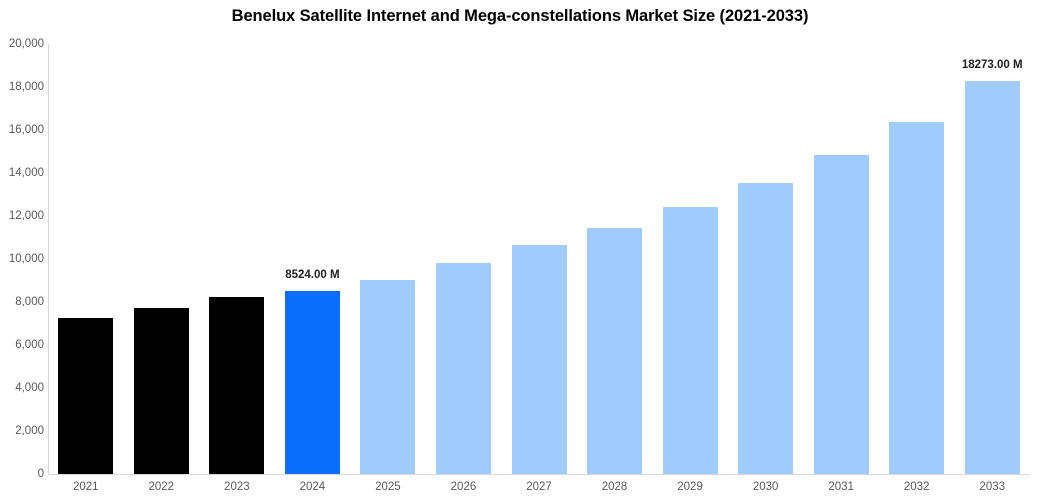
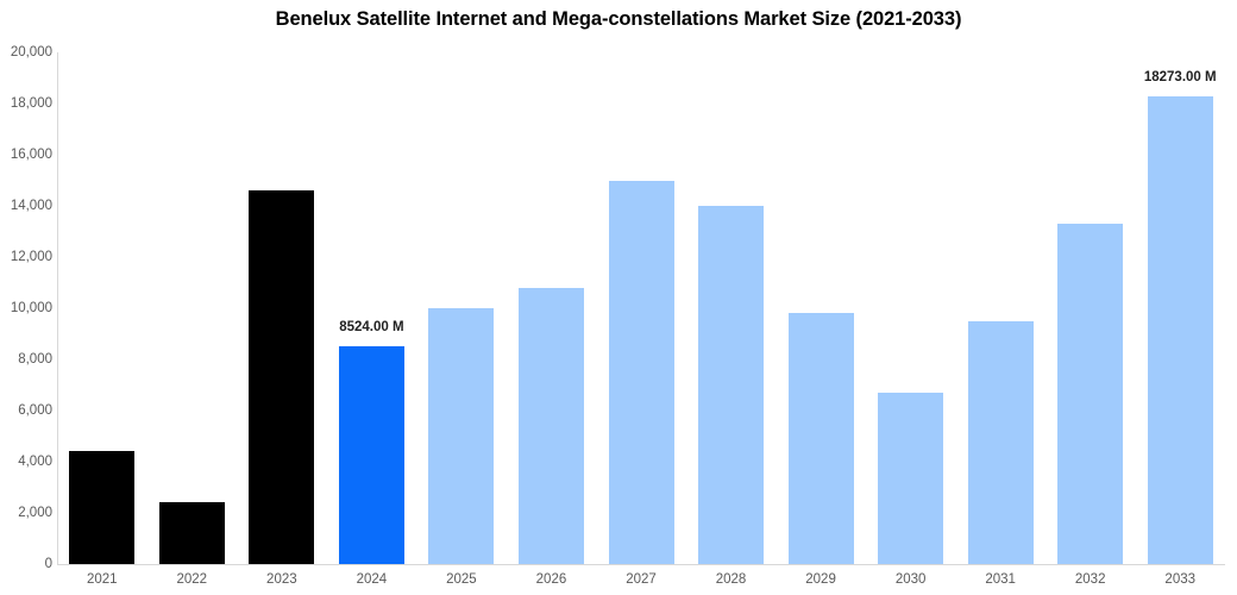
2021: 7300 -> 4400
2022: 7700 -> 2400
2023: 8200 -> 14600
2025: 9000 -> 10000
2026: 9800 -> 10800
2027: 10700 -> 15000
2028: 11400 -> 14000
2029: 12400 -> 9800
2030: 13500 -> 6700
2031: 14800 -> 9500
2032: 16400 -> 13300
